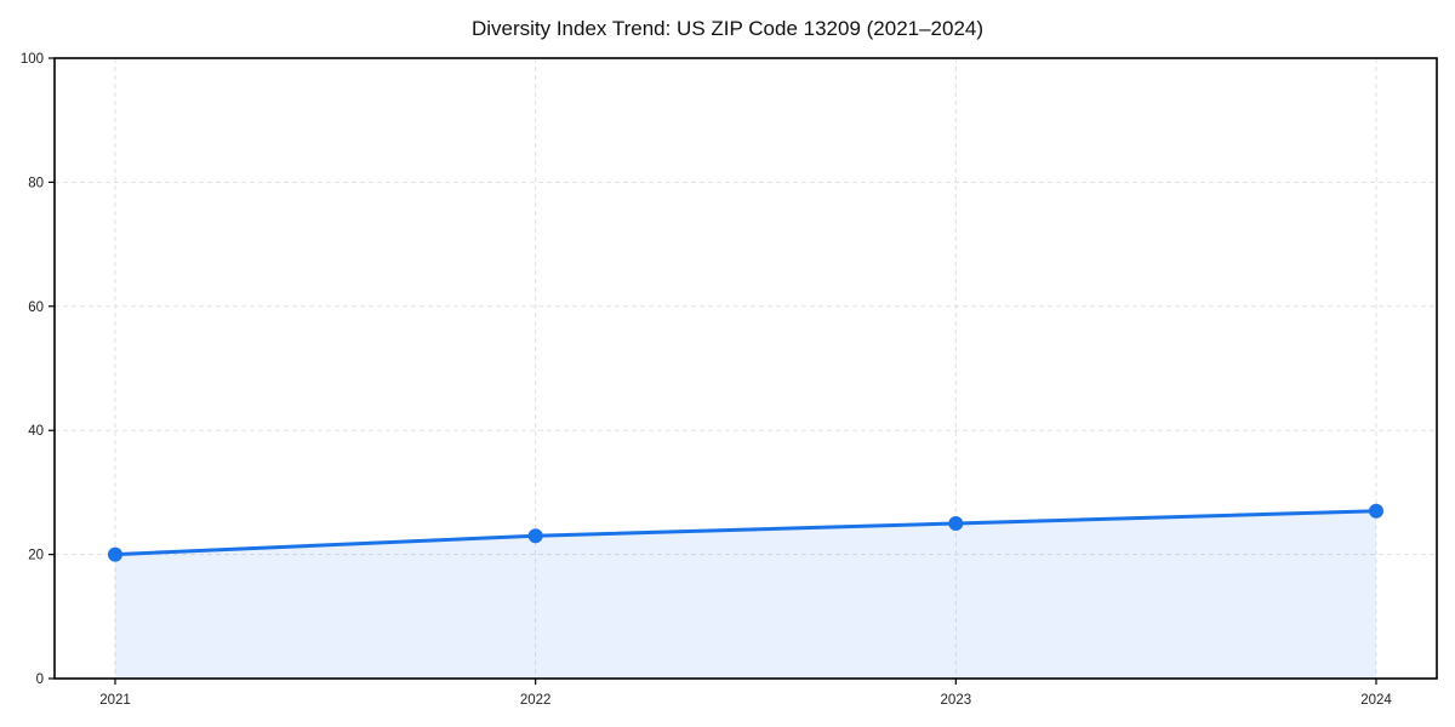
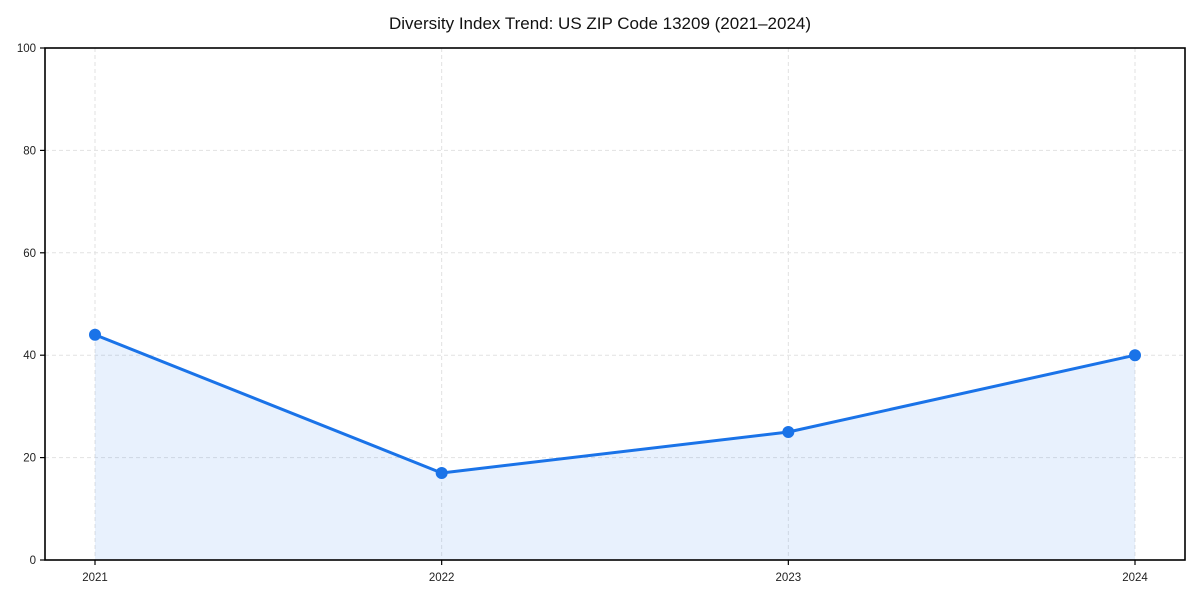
2021: 20 -> 44
2022: 23 -> 17
2024: 27 -> 40
